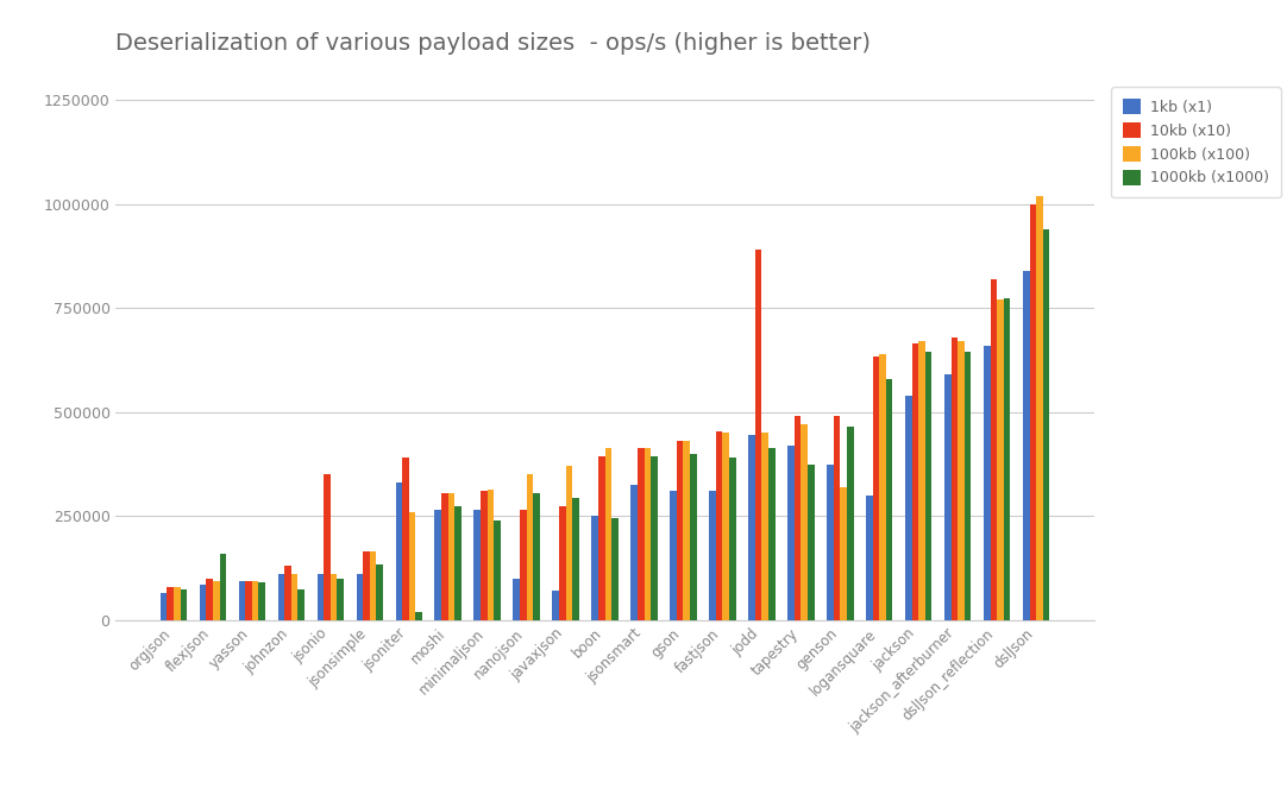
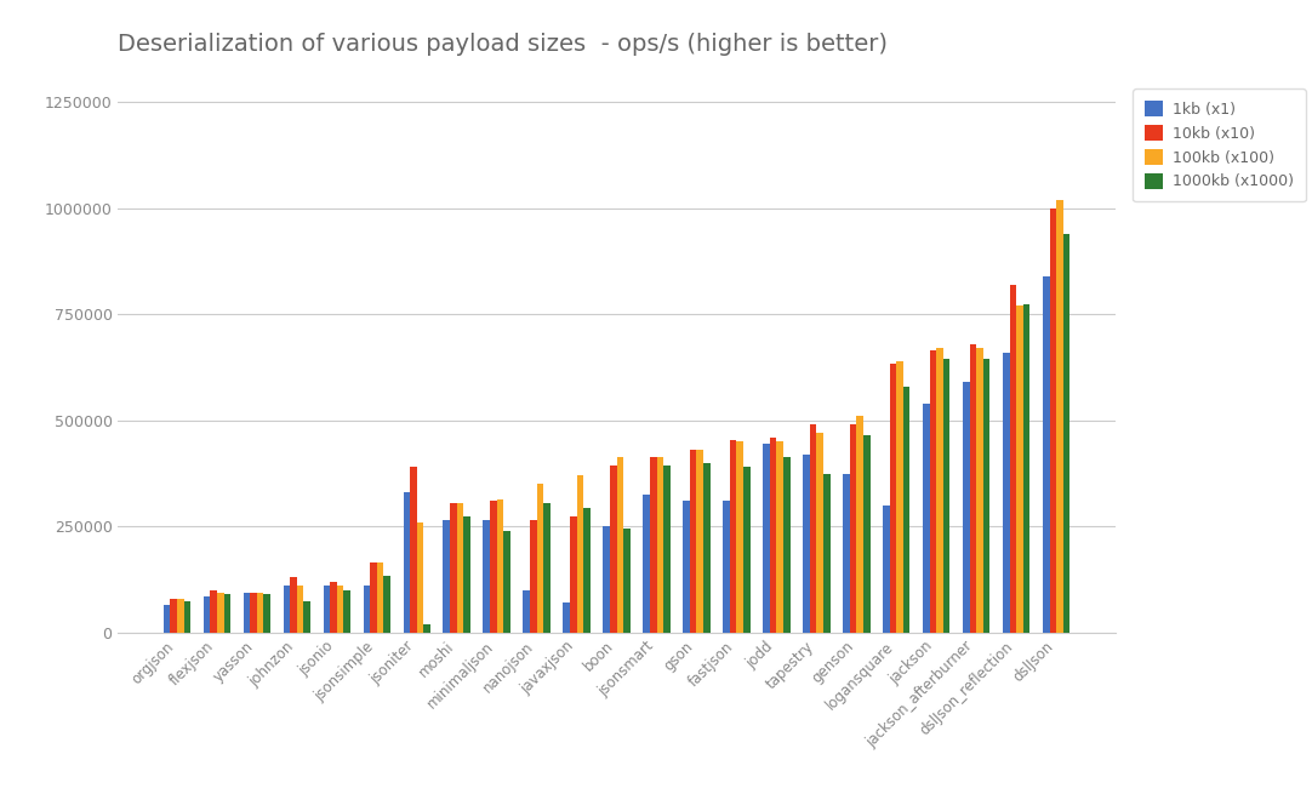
1000kb (x1000)/flexjson: 160000 -> 90000
10kb (x10)/jsonio: 350000 -> 120000
10kb (x10)/jodd: 890000 -> 460000
100kb (x100)/genson: 320000 -> 510000
